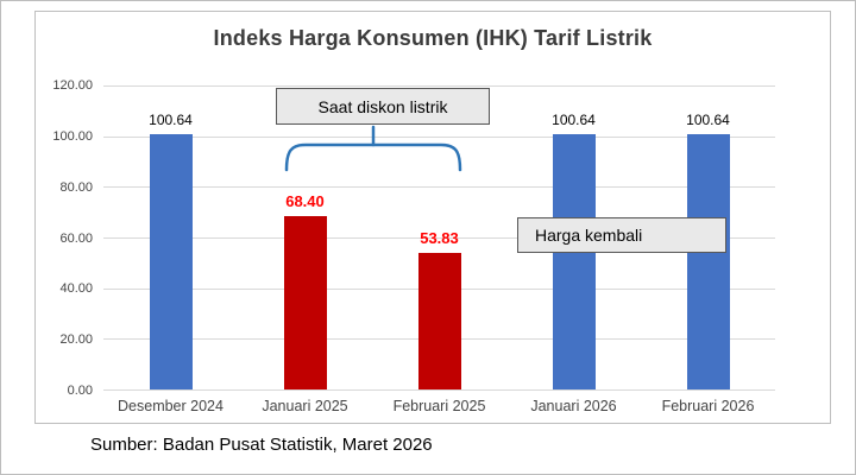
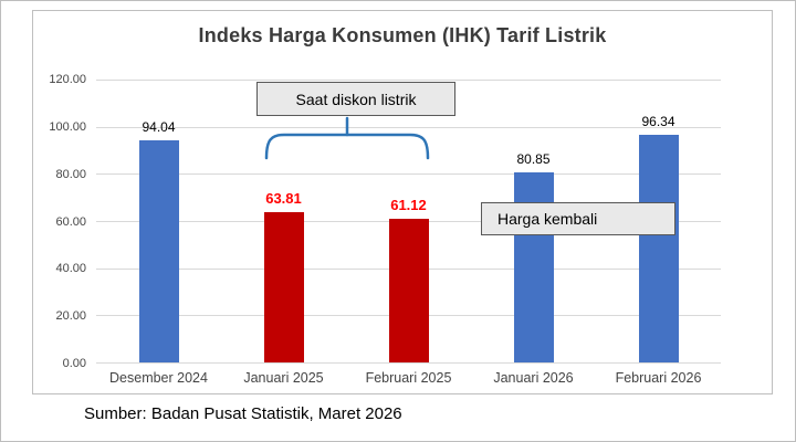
Desember 2024: 100.64 -> 94.04
Januari 2025: 68.40 -> 63.81
Februari 2025: 53.83 -> 61.12
Januari 2026: 100.64 -> 80.85
Februari 2026: 100.64 -> 96.34
